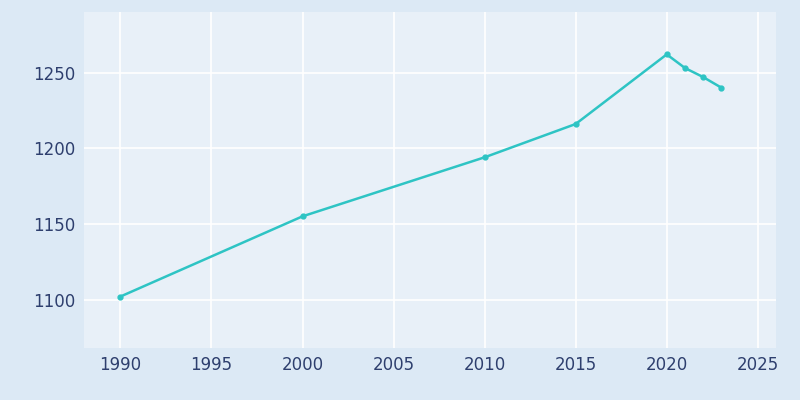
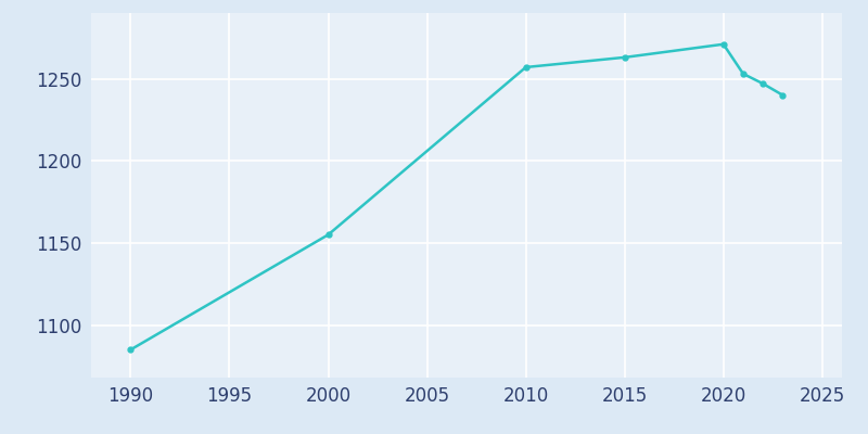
1990: 1102 -> 1085
2010: 1194 -> 1257
2015: 1216 -> 1263
2020: 1262 -> 1271
